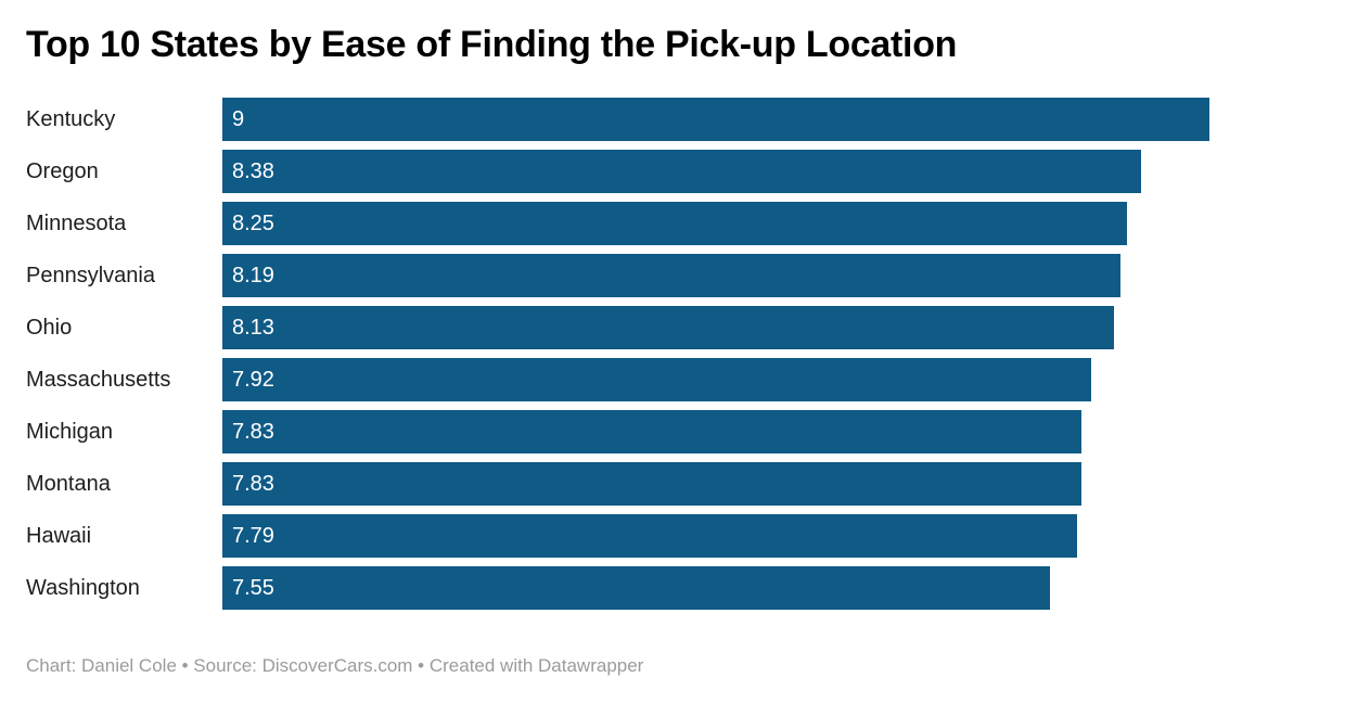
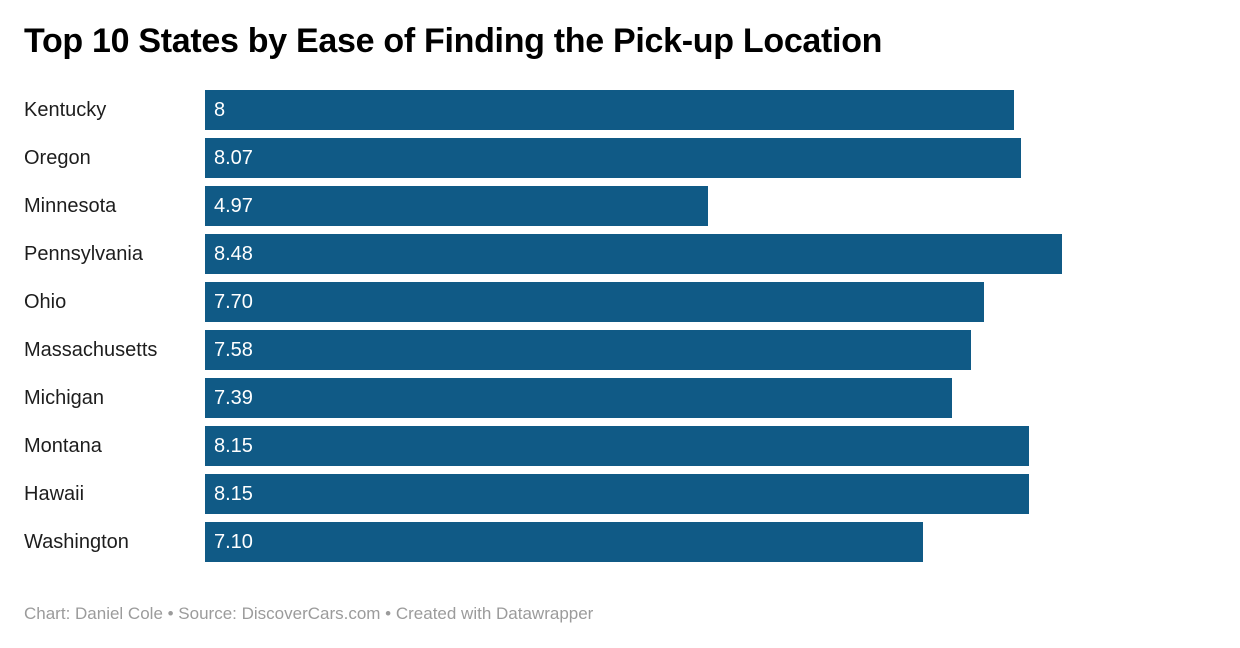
Kentucky: 9 -> 8
Oregon: 8.38 -> 8.07
Minnesota: 8.25 -> 4.97
Pennsylvania: 8.19 -> 8.48
Ohio: 8.13 -> 7.70
Massachusetts: 7.92 -> 7.58
Michigan: 7.83 -> 7.39
Montana: 7.83 -> 8.15
Hawaii: 7.79 -> 8.15
Washington: 7.55 -> 7.10
